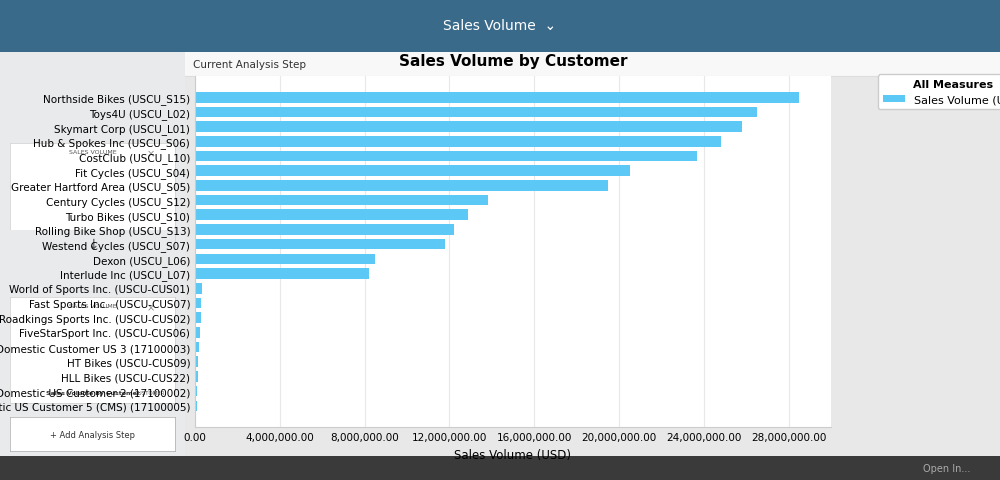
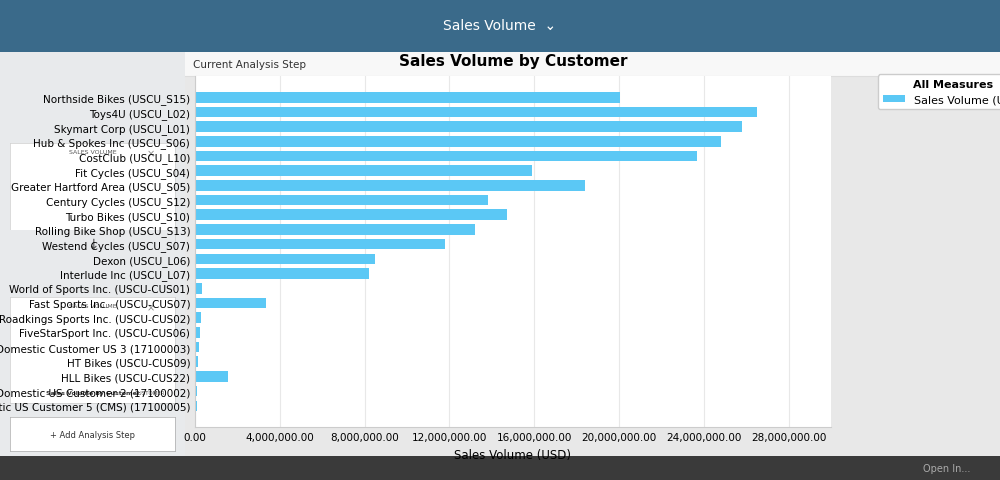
Northside Bikes (USCU_S15): 28,500,000 -> 20,050,000
Fit Cycles (USCU_S04): 20,500,000 -> 15,900,000
Greater Hartford Area (USCU_S05): 19,500,000 -> 18,400,000
Turbo Bikes (USCU_S10): 12,900,000 -> 14,700,000
Rolling Bike Shop (USCU_S13): 12,200,000 -> 13,200,000
Fast Sports Inc. (USCU-CUS07): 300,000 -> 3,350,000
HLL Bikes (USCU-CUS22): 120,000 -> 1,550,000
